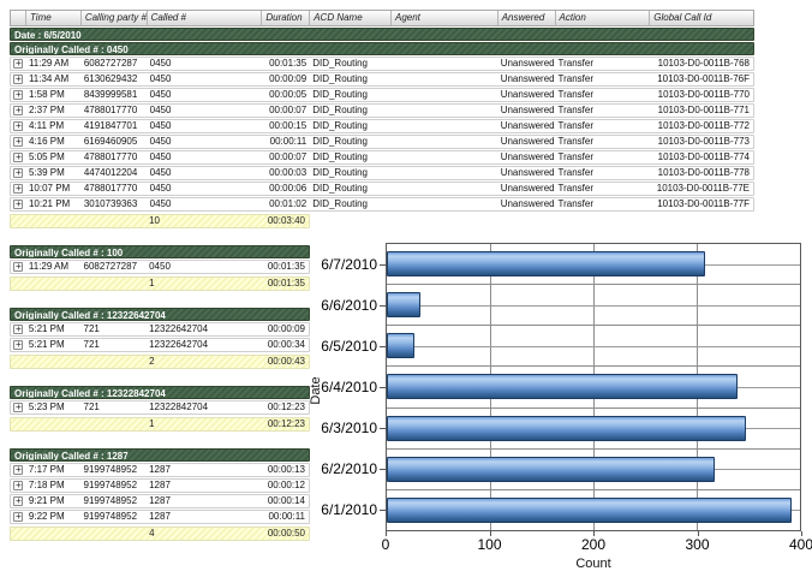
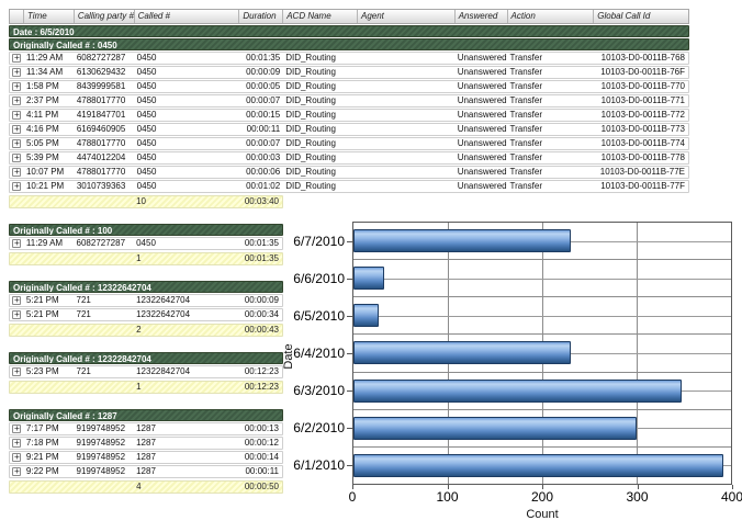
6/7/2010: 310 -> 230
6/4/2010: 340 -> 230
6/2/2010: 320 -> 300
